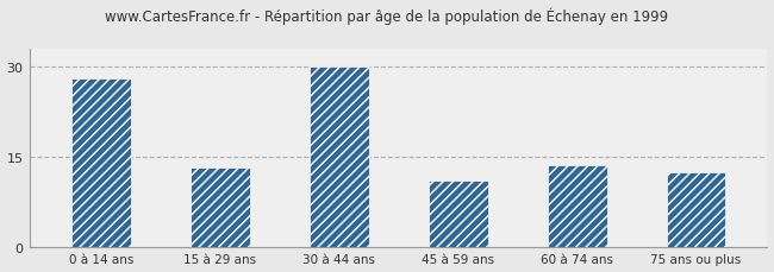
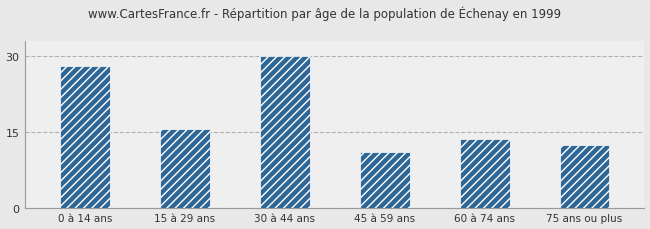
15 à 29 ans: 13.2 -> 15.5
